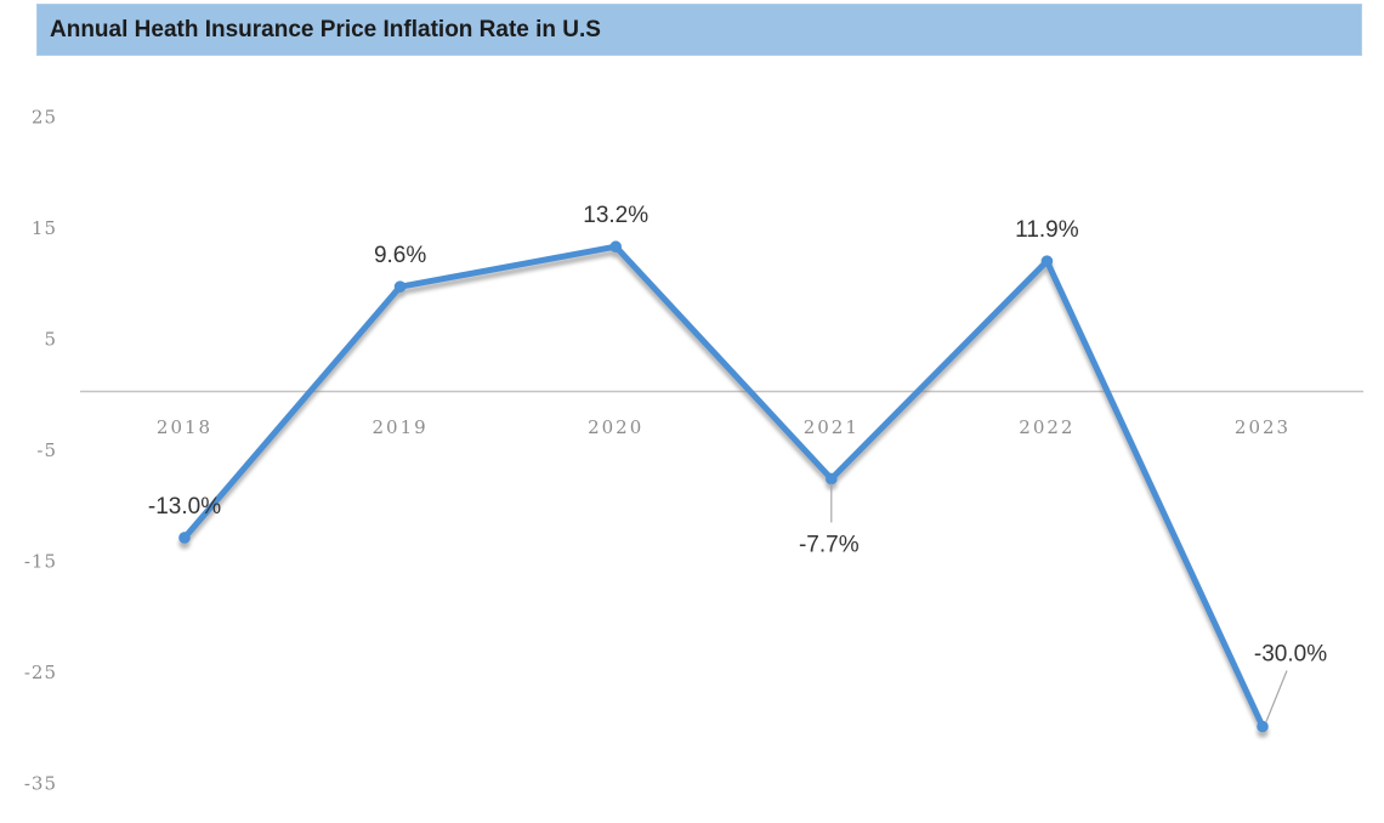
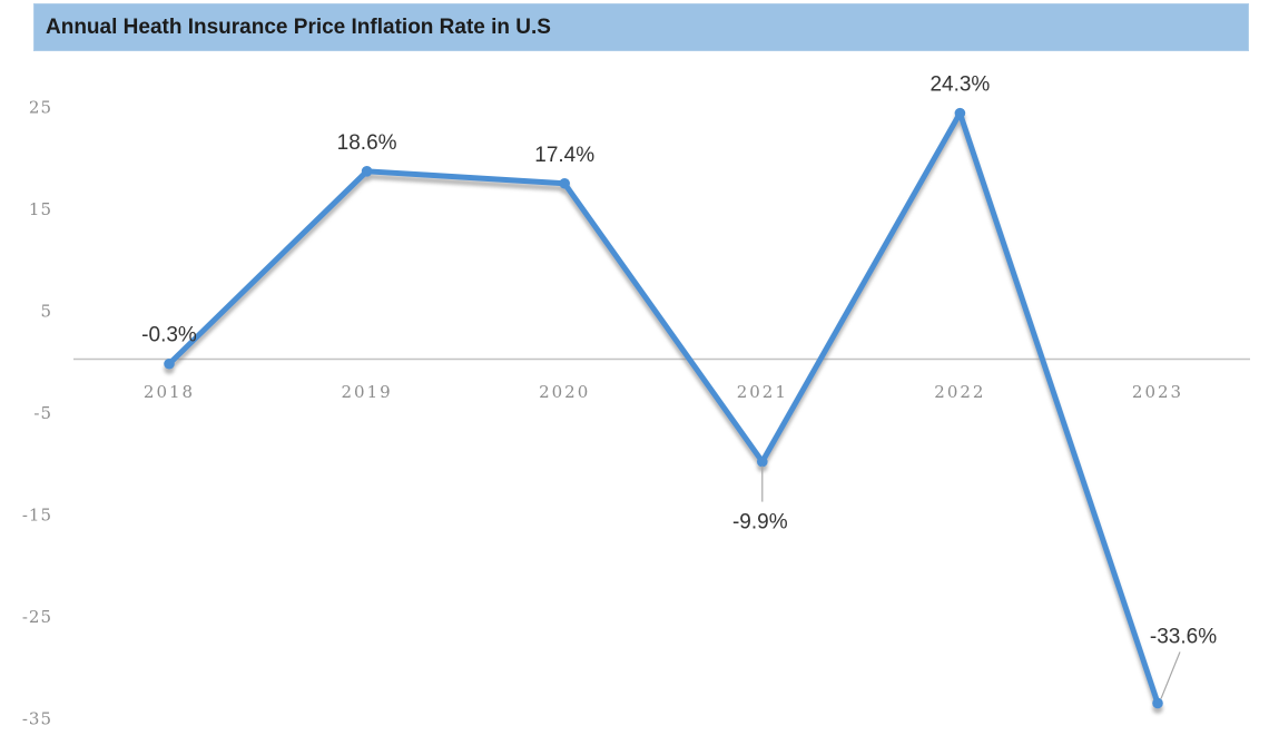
2018: -13.0% -> -0.3%
2019: 9.6% -> 18.6%
2020: 13.2% -> 17.4%
2021: -7.7% -> -9.9%
2022: 11.9% -> 24.3%
2023: -30.0% -> -33.6%
